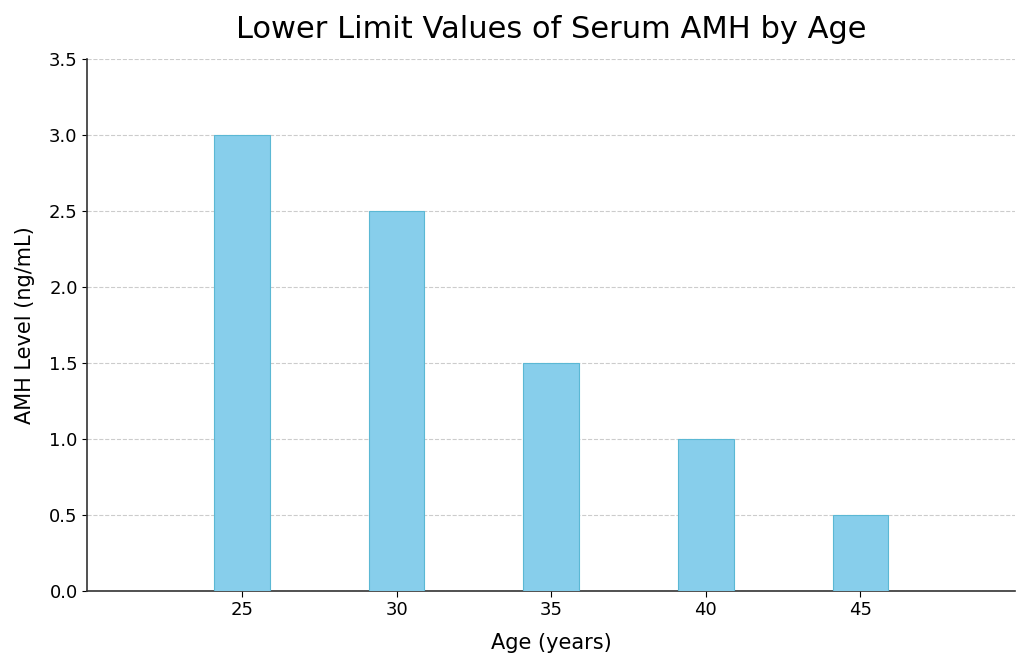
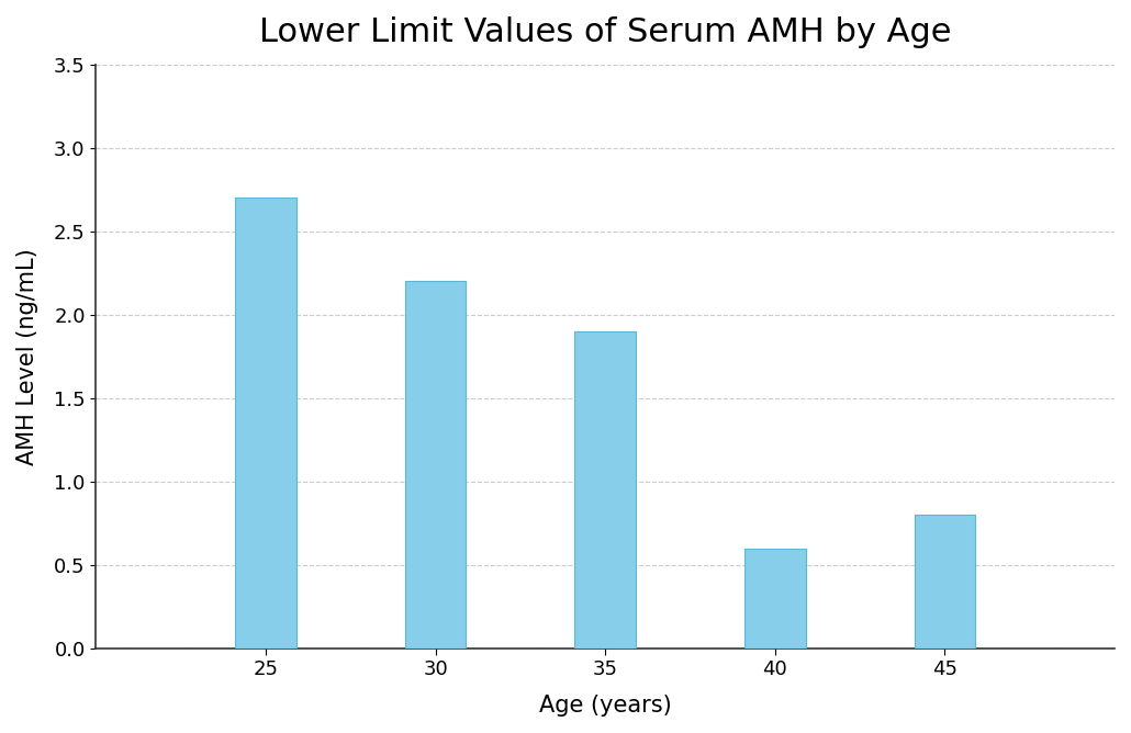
25: 3.0 -> 2.7
30: 2.5 -> 2.2
35: 1.5 -> 1.9
40: 1.0 -> 0.6
45: 0.5 -> 0.8
